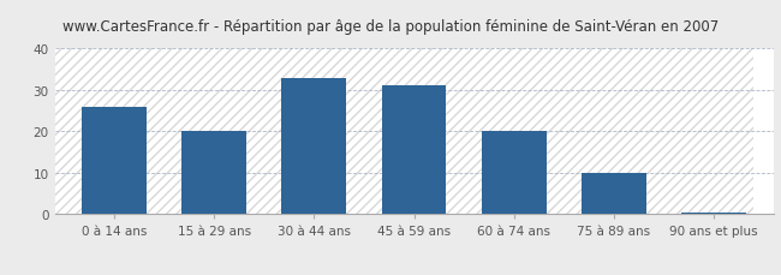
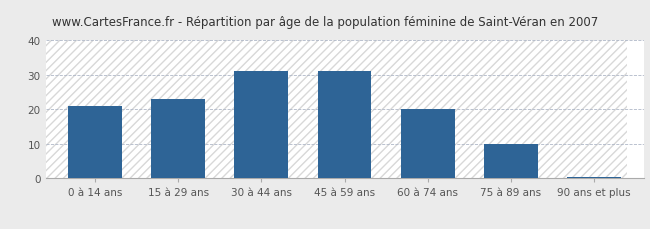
0 à 14 ans: 26.0 -> 21.0
15 à 29 ans: 20.0 -> 23.0
30 à 44 ans: 33.0 -> 31.0
